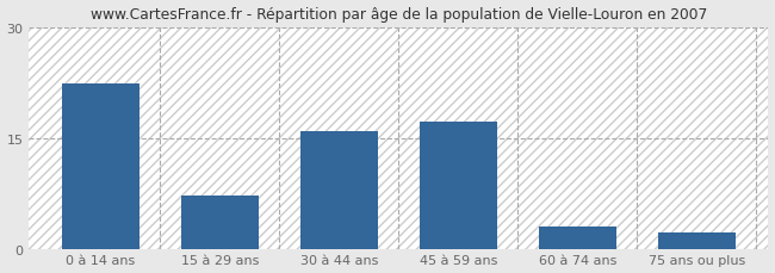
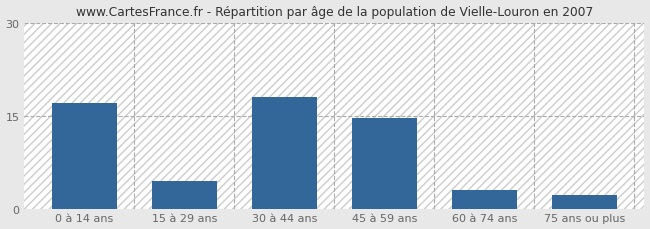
0 à 14 ans: 22.4 -> 17.0
15 à 29 ans: 7.2 -> 4.5
30 à 44 ans: 16.0 -> 18.0
45 à 59 ans: 17.2 -> 14.7
